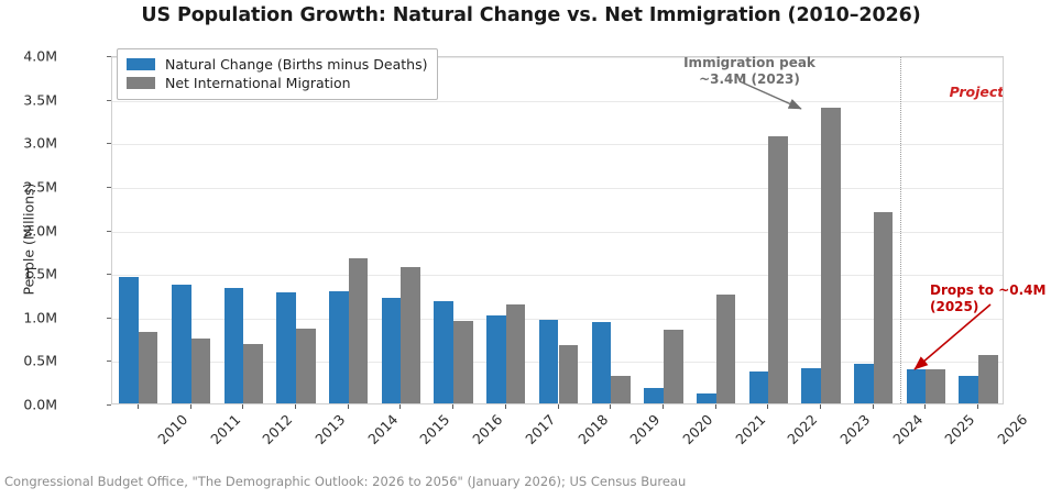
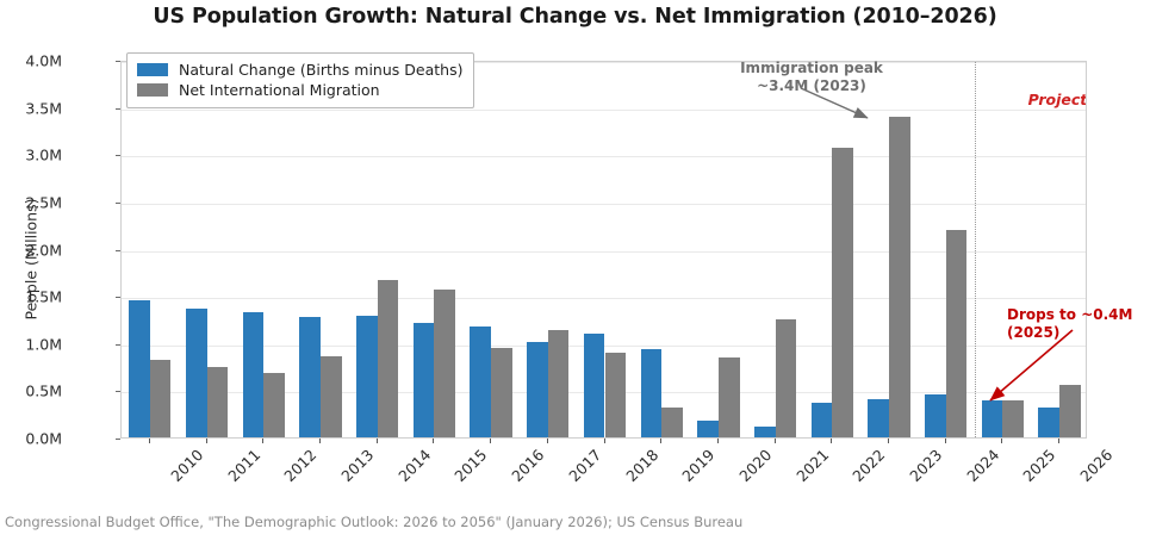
Natural Change (Births minus Deaths)/2018: 1.0M -> 1.1M
Net International Migration/2018: 0.7M -> 0.9M
